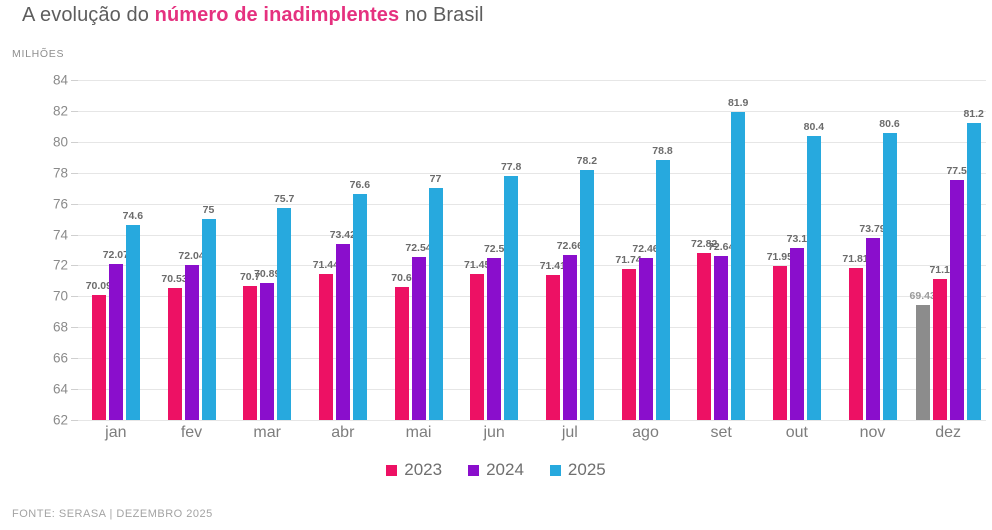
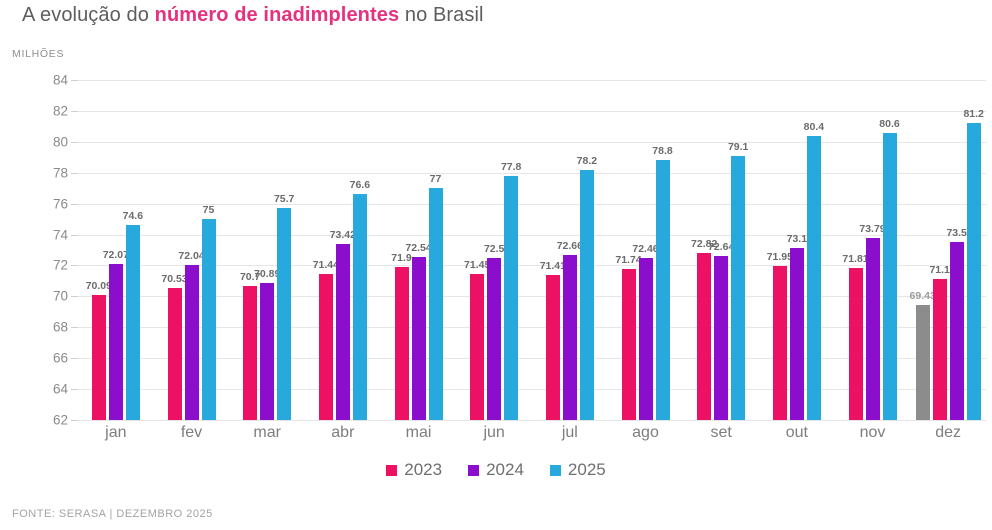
2023/mai: 70.6 -> 71.9
2025/set: 81.9 -> 79.1
2024/dez: 77.5 -> 73.5
